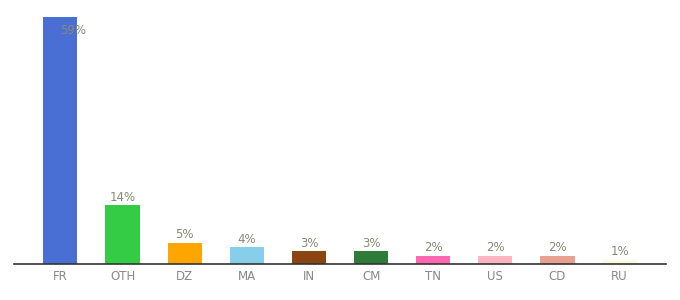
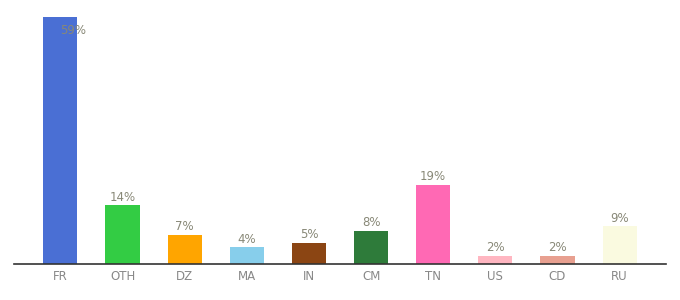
DZ: 5% -> 7%
IN: 3% -> 5%
CM: 3% -> 8%
TN: 2% -> 19%
RU: 1% -> 9%
